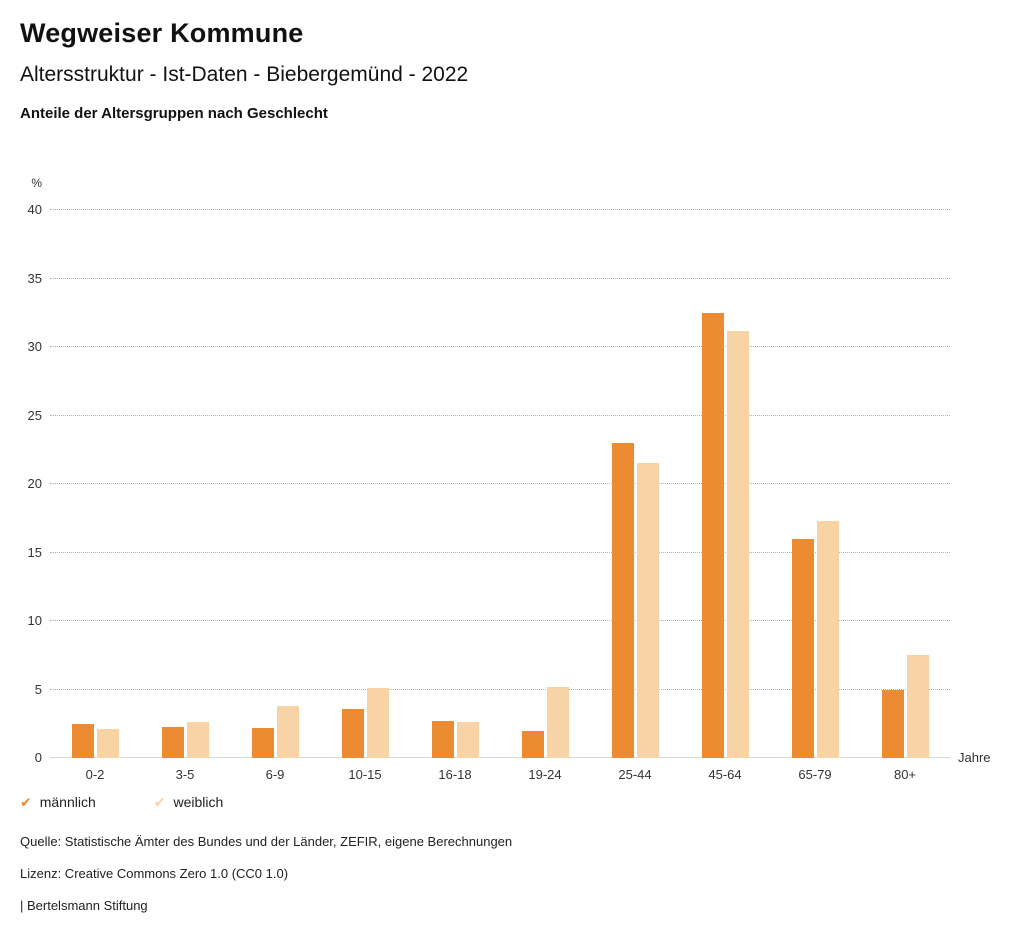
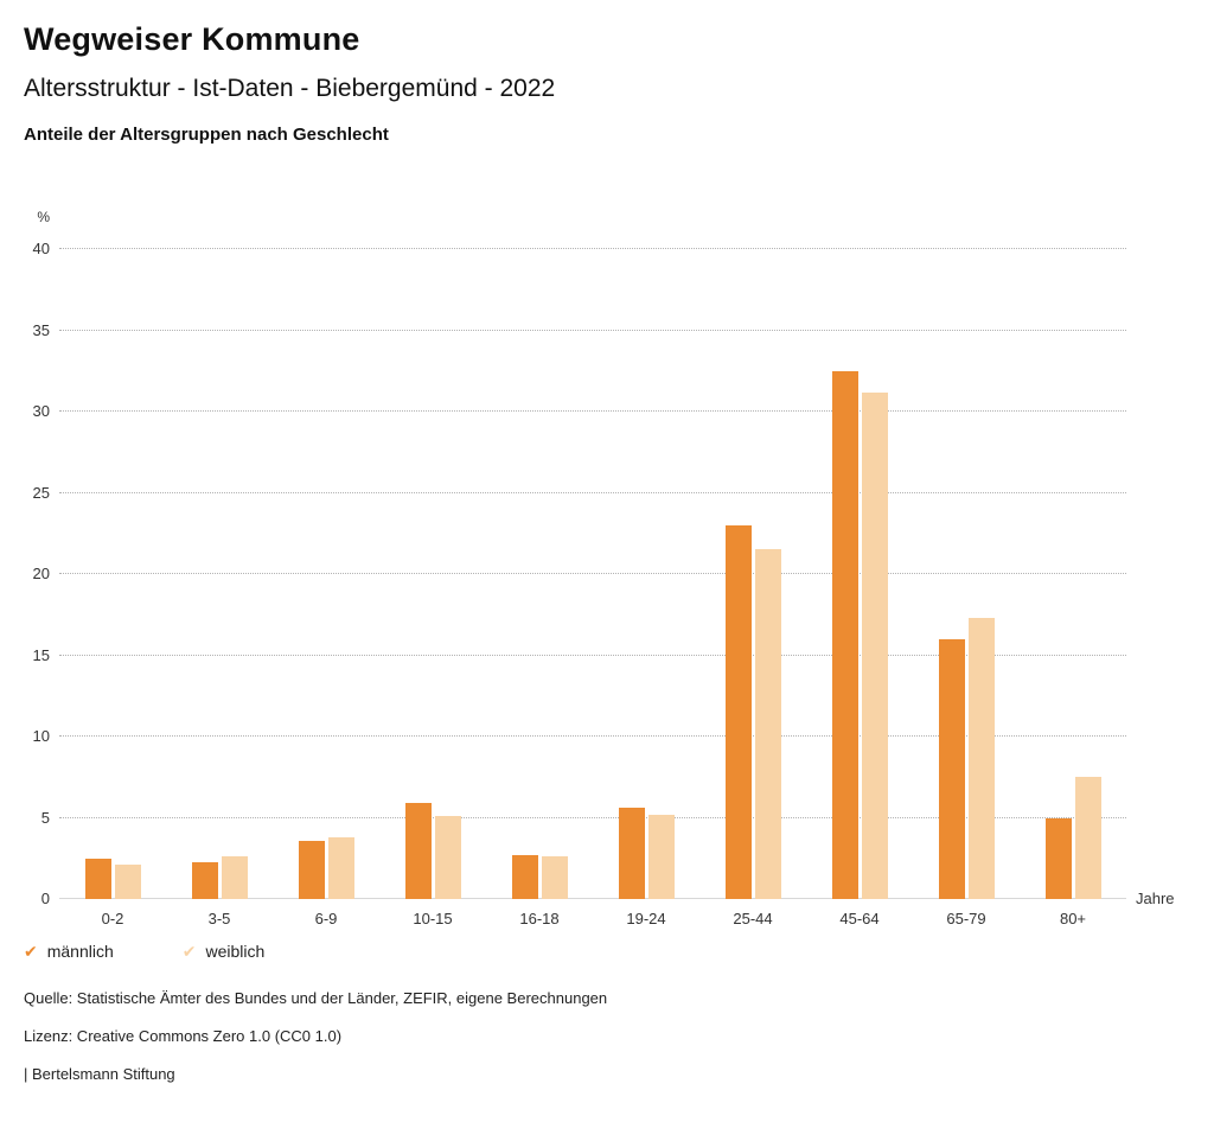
männlich/6-9: 2.2 -> 3.6
männlich/10-15: 3.6 -> 5.9
männlich/19-24: 2.0 -> 5.6
